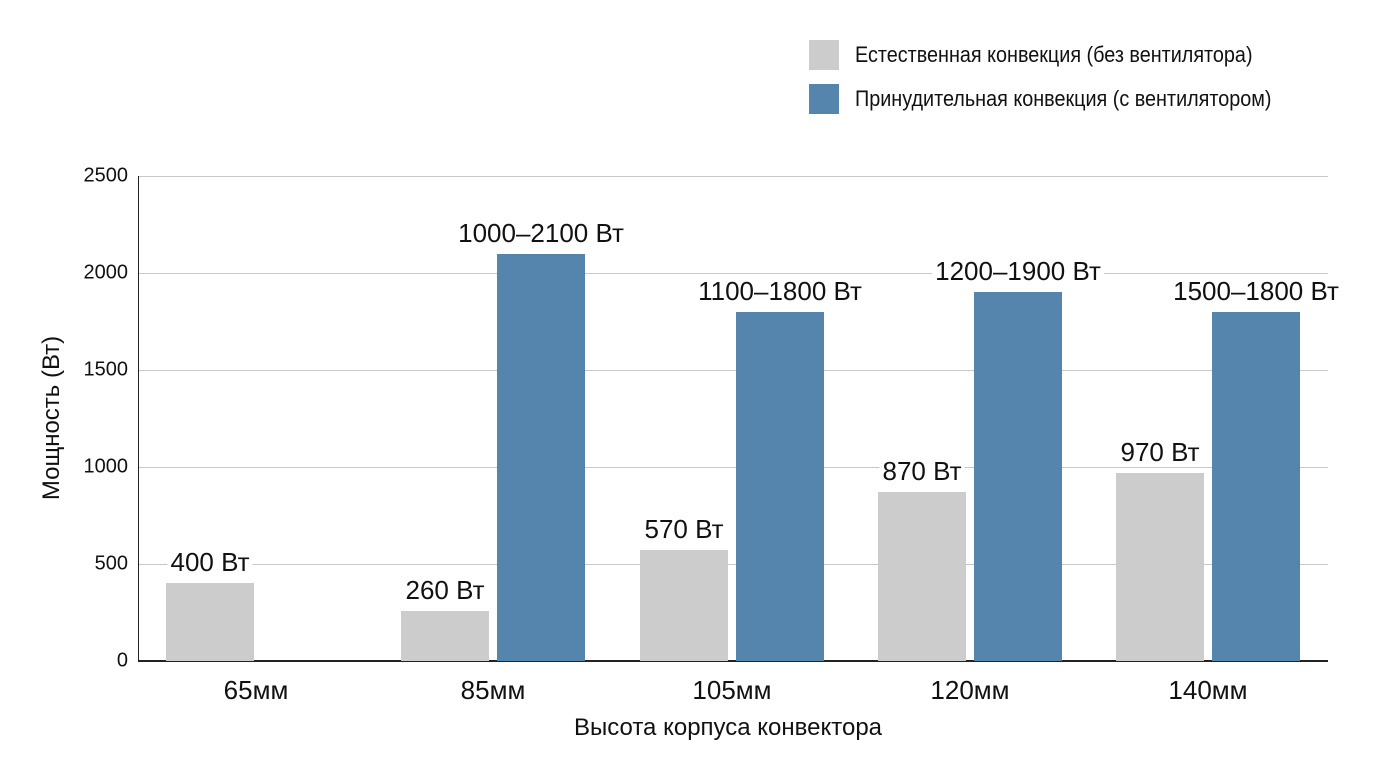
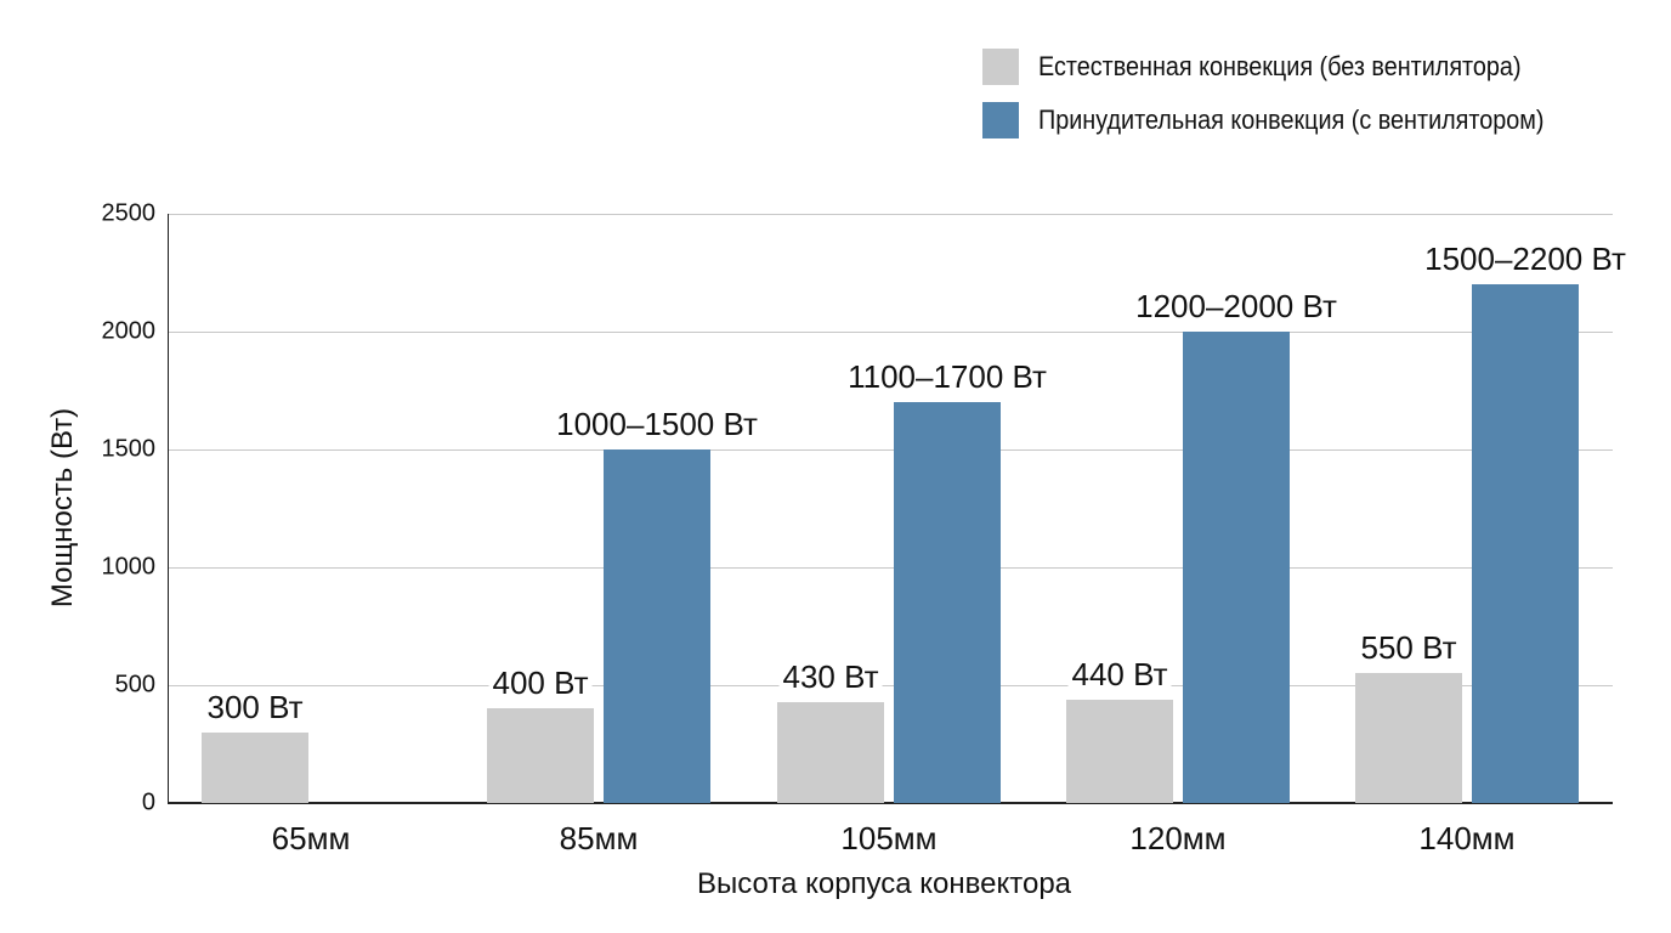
Естественная конвекция (без вентилятора)/65мм: 400 -> 300
Естественная конвекция (без вентилятора)/85мм: 260 -> 400
Принудительная конвекция (с вентилятором)/85мм: 2100 -> 1500
Естественная конвекция (без вентилятора)/105мм: 570 -> 430
Принудительная конвекция (с вентилятором)/105мм: 1800 -> 1700
Естественная конвекция (без вентилятора)/120мм: 870 -> 440
Принудительная конвекция (с вентилятором)/120мм: 1900 -> 2000
Естественная конвекция (без вентилятора)/140мм: 970 -> 550
Принудительная конвекция (с вентилятором)/140мм: 1800 -> 2200
